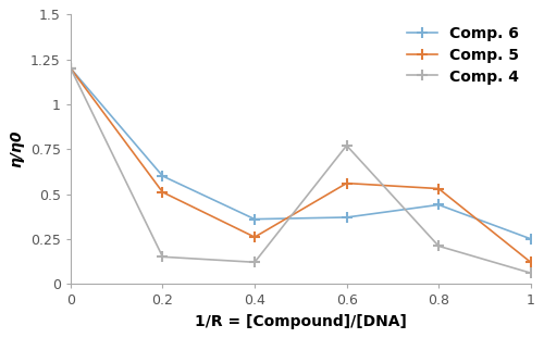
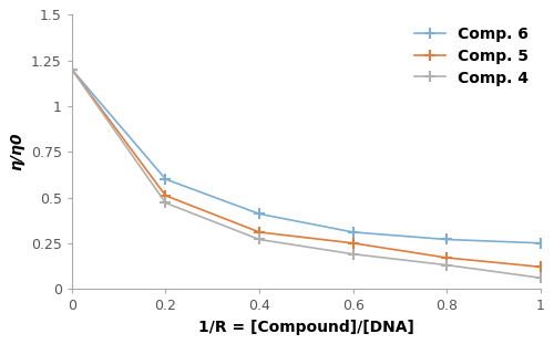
Comp. 4/0.2: 0.15 -> 0.47
Comp. 6/0.4: 0.36 -> 0.41
Comp. 5/0.4: 0.26 -> 0.31
Comp. 4/0.4: 0.12 -> 0.27
Comp. 6/0.6: 0.37 -> 0.31
Comp. 5/0.6: 0.56 -> 0.25
Comp. 4/0.6: 0.77 -> 0.19
Comp. 6/0.8: 0.44 -> 0.27
Comp. 5/0.8: 0.53 -> 0.17
Comp. 4/0.8: 0.21 -> 0.13
